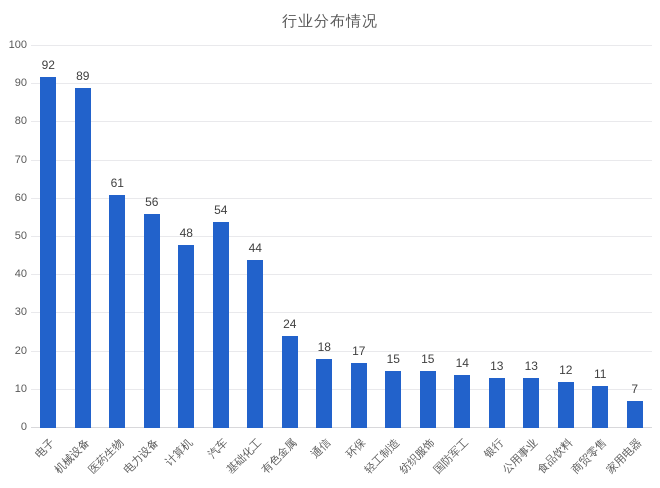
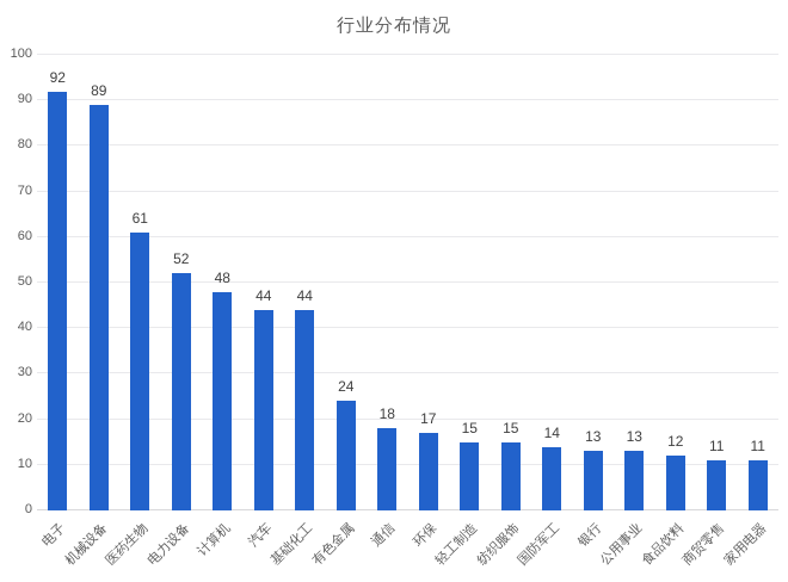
电力设备: 56 -> 52
汽车: 54 -> 44
家用电器: 7 -> 11
